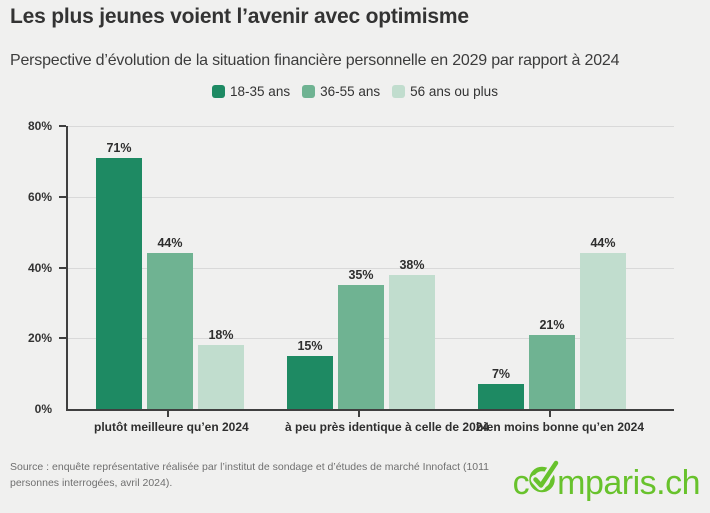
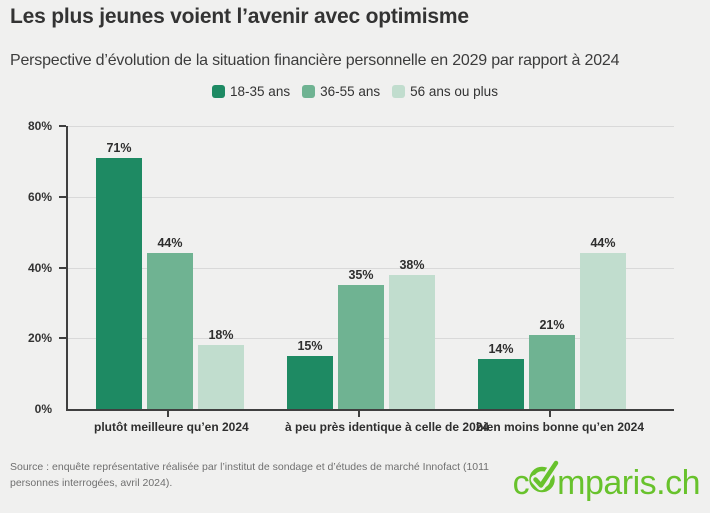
18-35 ans/bien moins bonne qu’en 2024: 7% -> 14%
